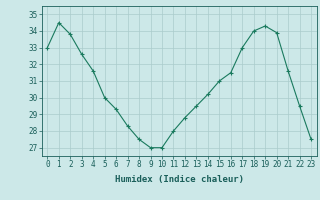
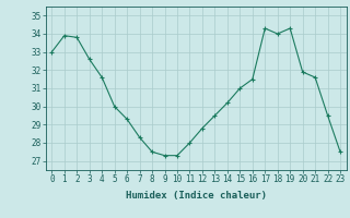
1: 34.5 -> 33.9
9: 27.0 -> 27.3
10: 27.0 -> 27.3
17: 33.0 -> 34.3
20: 33.9 -> 31.9
